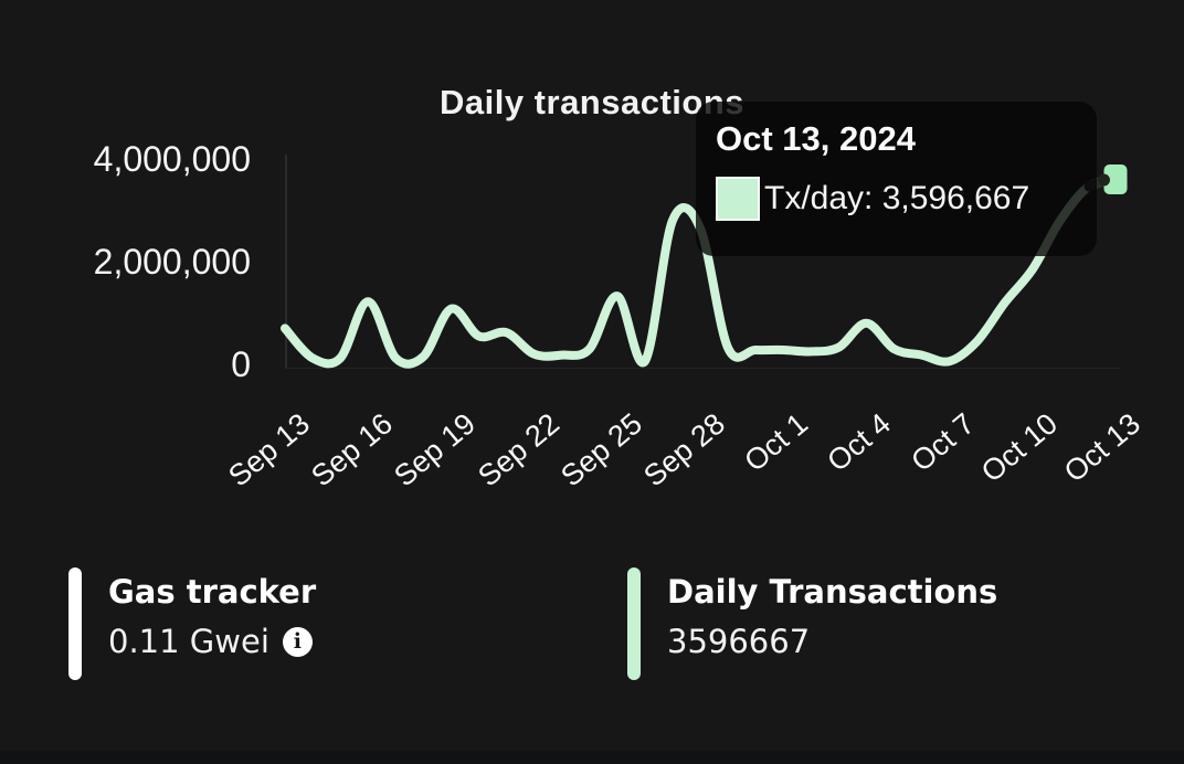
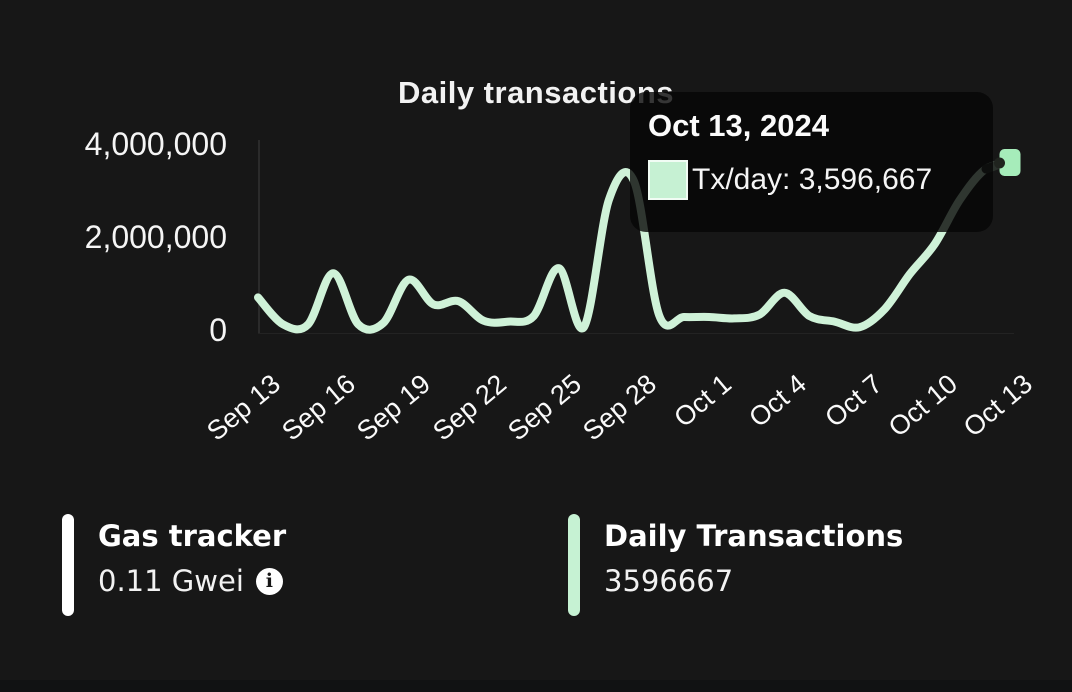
Sep 28: 2600000 -> 3200000
